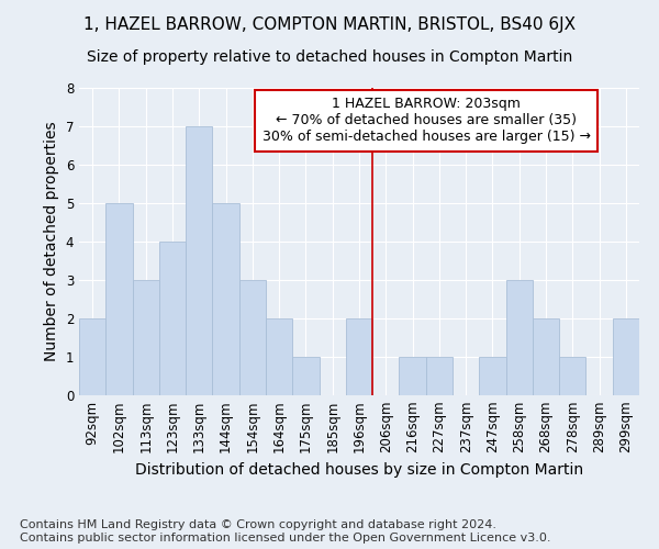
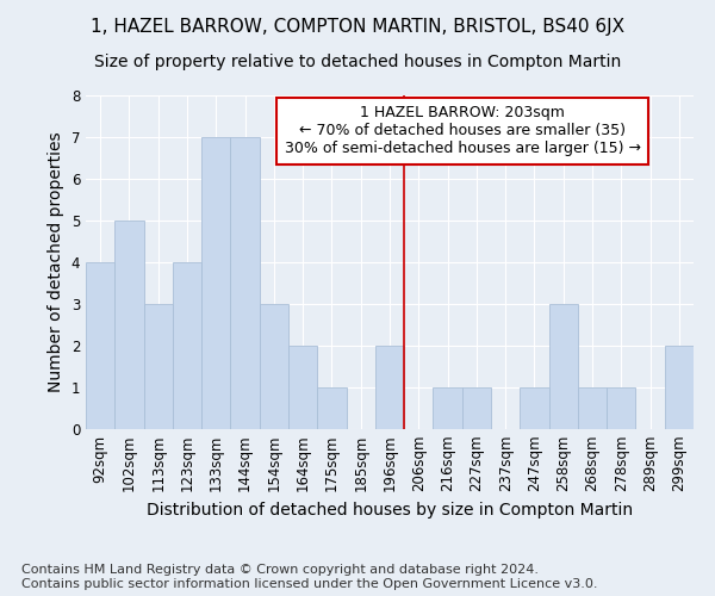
92sqm: 2 -> 4
144sqm: 5 -> 7
268sqm: 2 -> 1
